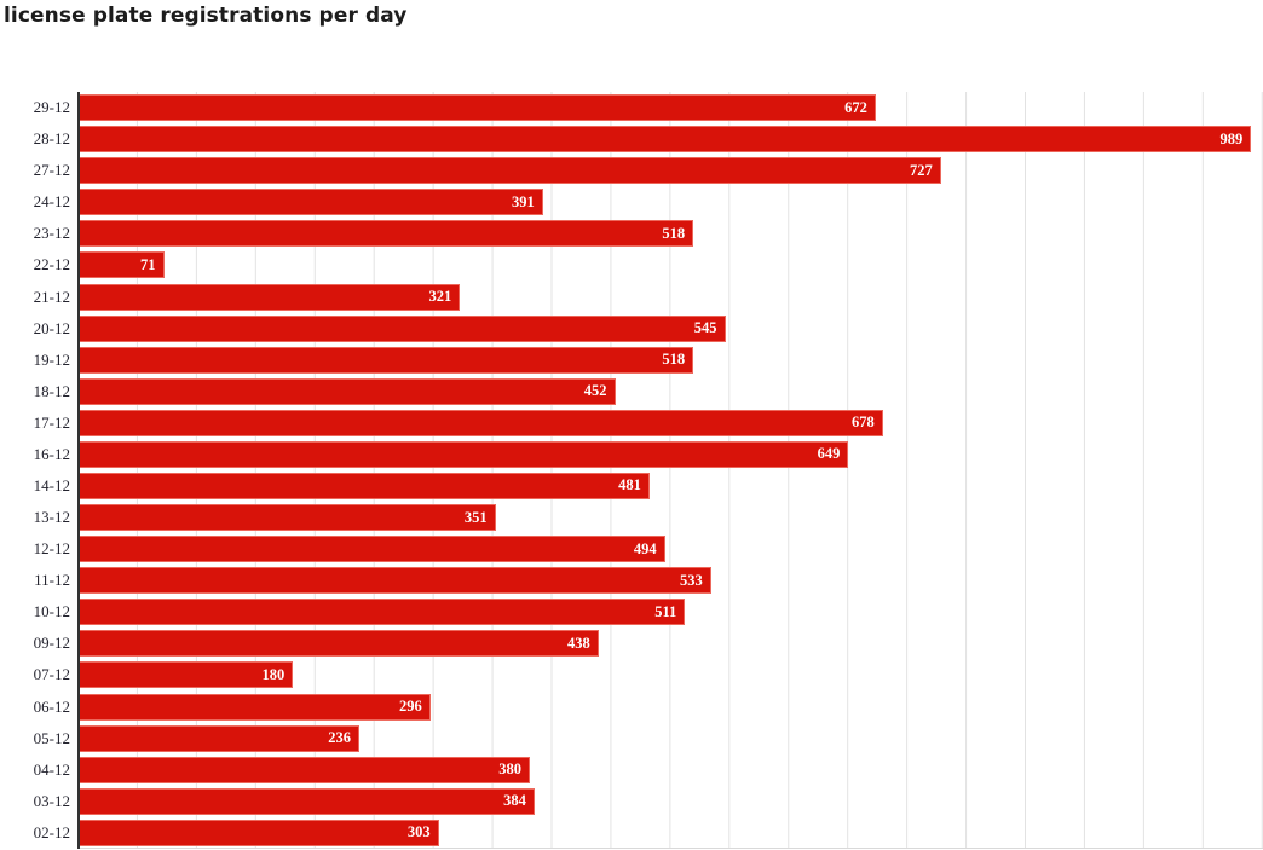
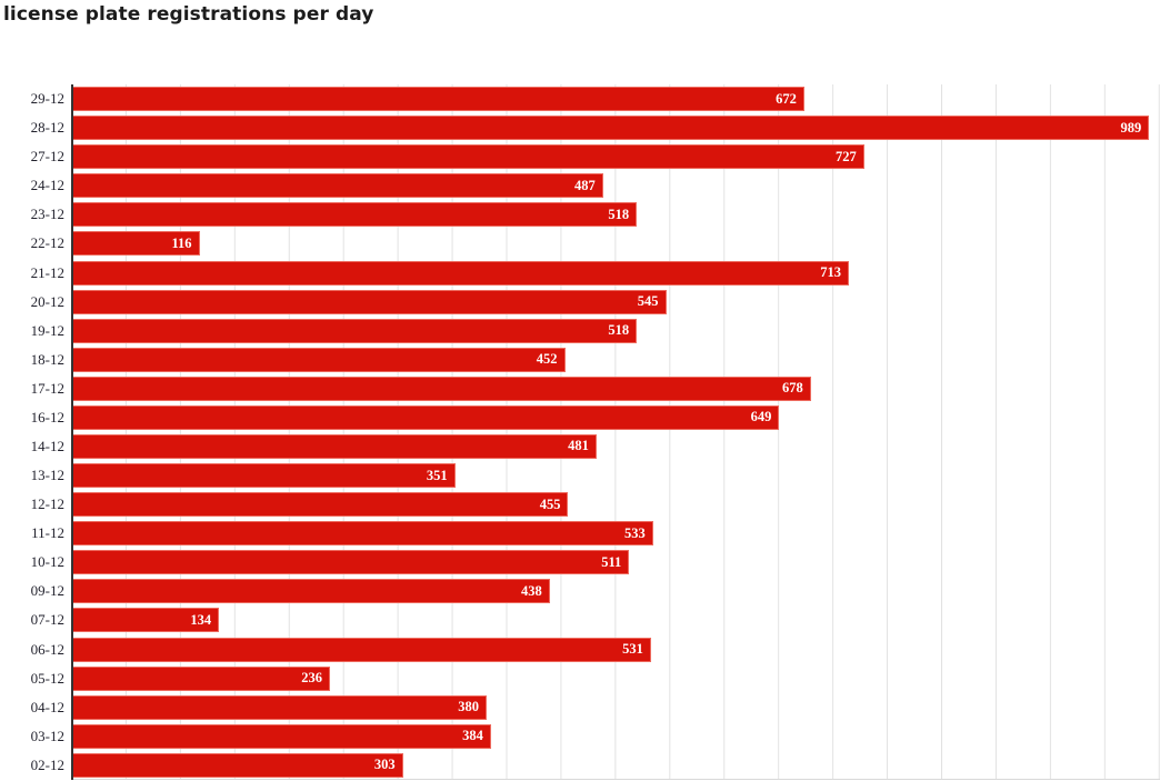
24-12: 391 -> 487
22-12: 71 -> 116
21-12: 321 -> 713
12-12: 494 -> 455
07-12: 180 -> 134
06-12: 296 -> 531
